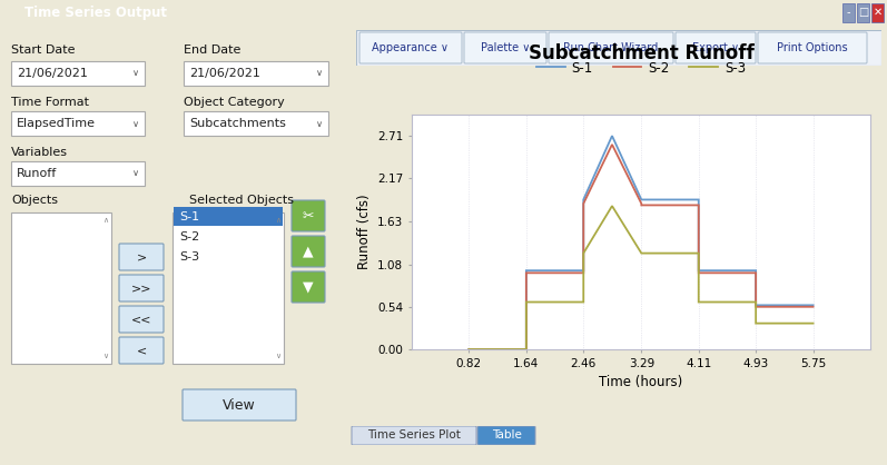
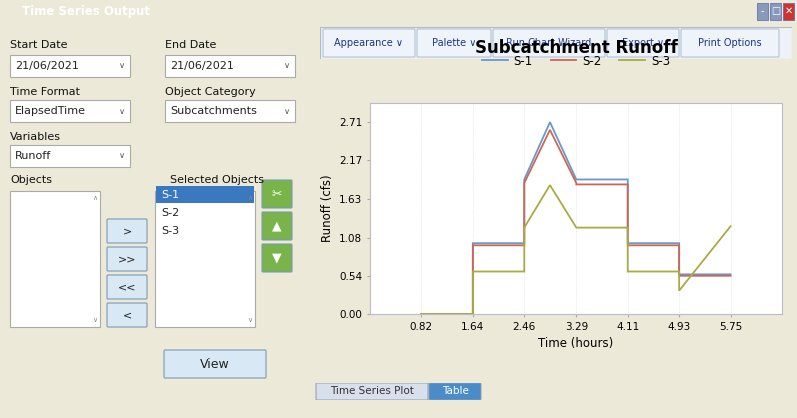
S-3/5.75: 0.33 -> 1.24
